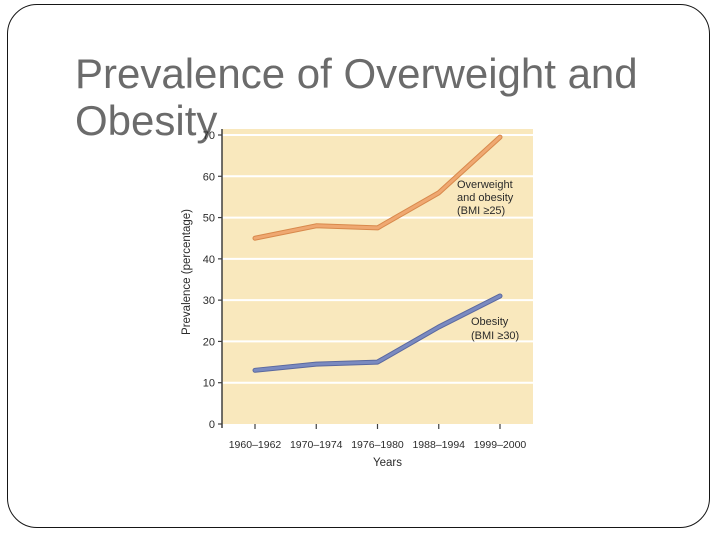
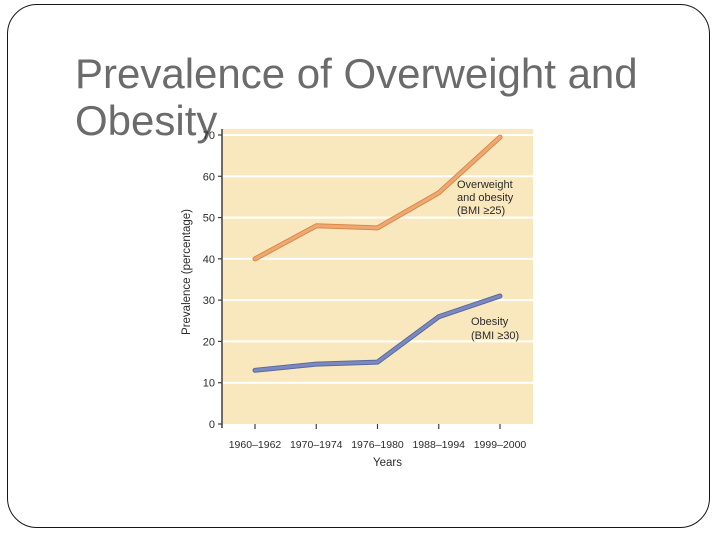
Overweight and obesity (BMI ≥25)/1960–1962: 45 -> 40
Obesity (BMI ≥30)/1988–1994: 24 -> 26
